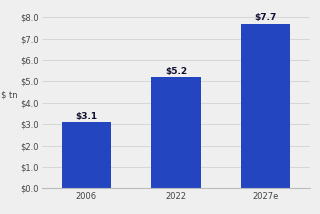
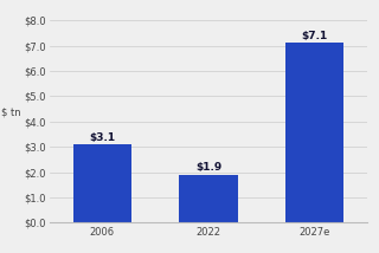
2022: $5.2 -> $1.9
2027e: $7.7 -> $7.1
